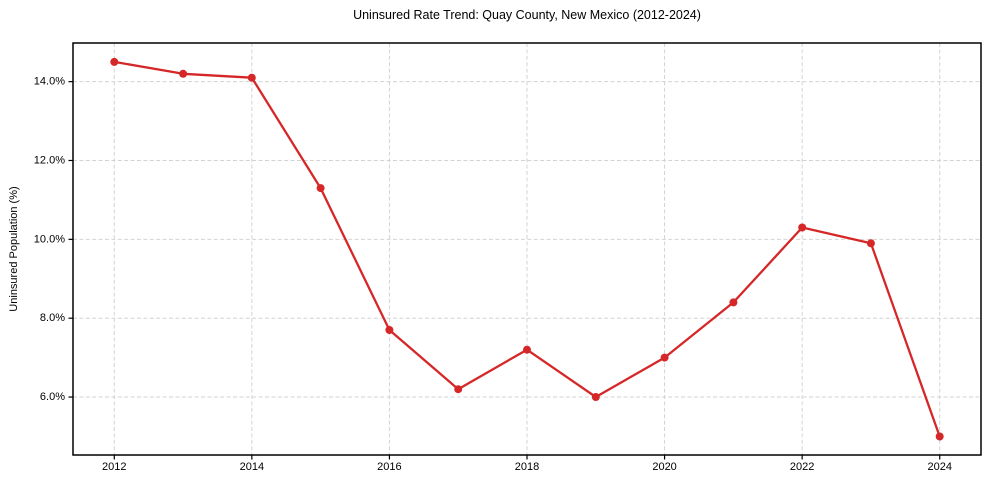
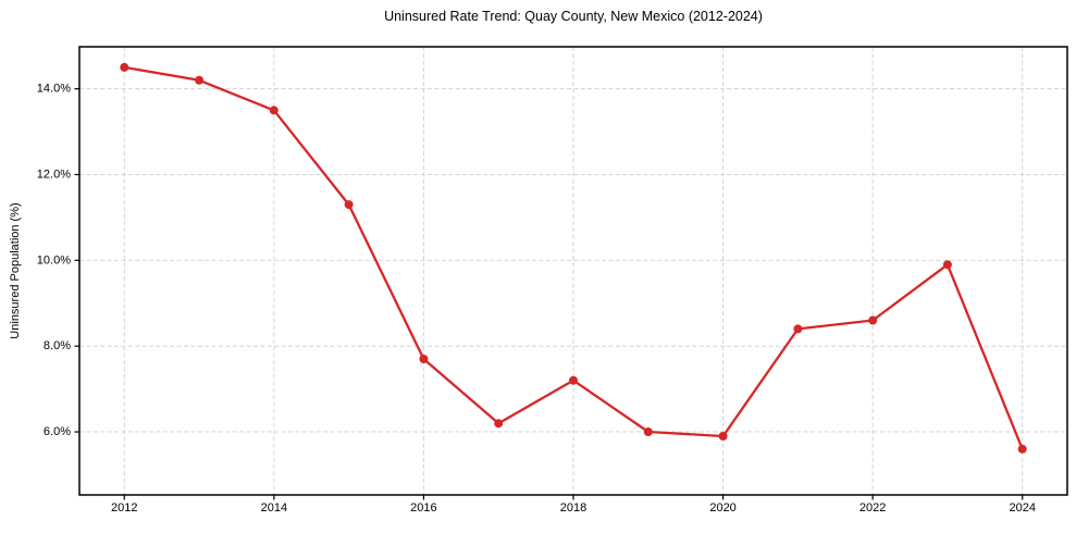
2014: 14.1% -> 13.5%
2020: 7.0% -> 5.9%
2022: 10.3% -> 8.6%
2024: 5.0% -> 5.6%
